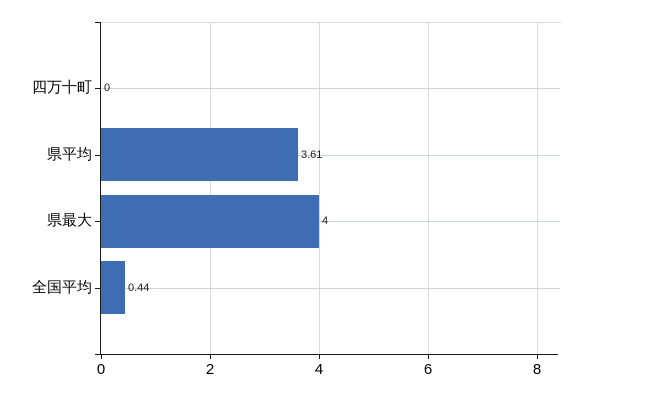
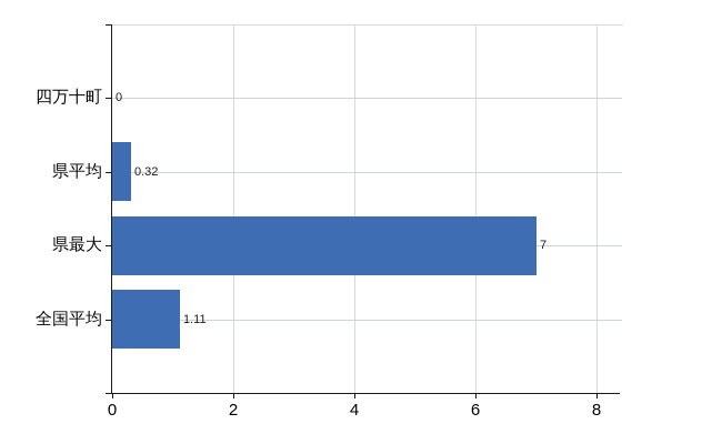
県平均: 3.61 -> 0.32
県最大: 4 -> 7
全国平均: 0.44 -> 1.11
